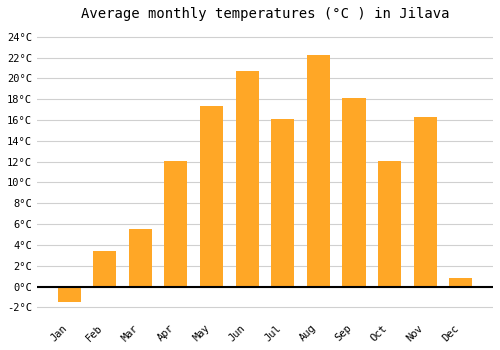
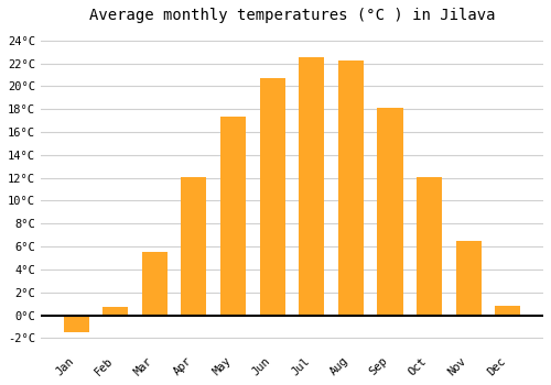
Feb: 3.4°C -> 0.7°C
Jul: 16.1°C -> 22.5°C
Nov: 16.3°C -> 6.5°C
